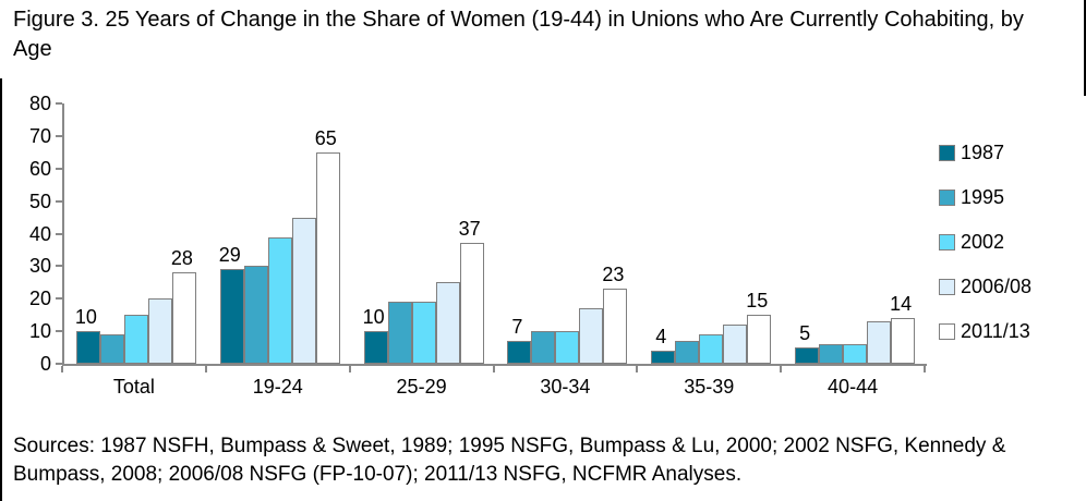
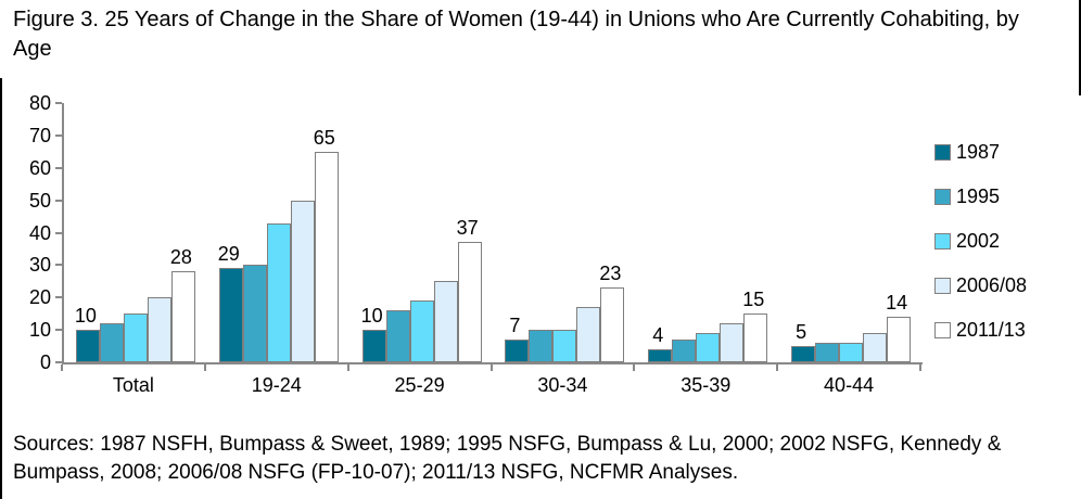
1995/Total: 9 -> 12
2002/19-24: 39 -> 43
2006/08/19-24: 45 -> 50
1995/25-29: 19 -> 16
2006/08/40-44: 13 -> 9
